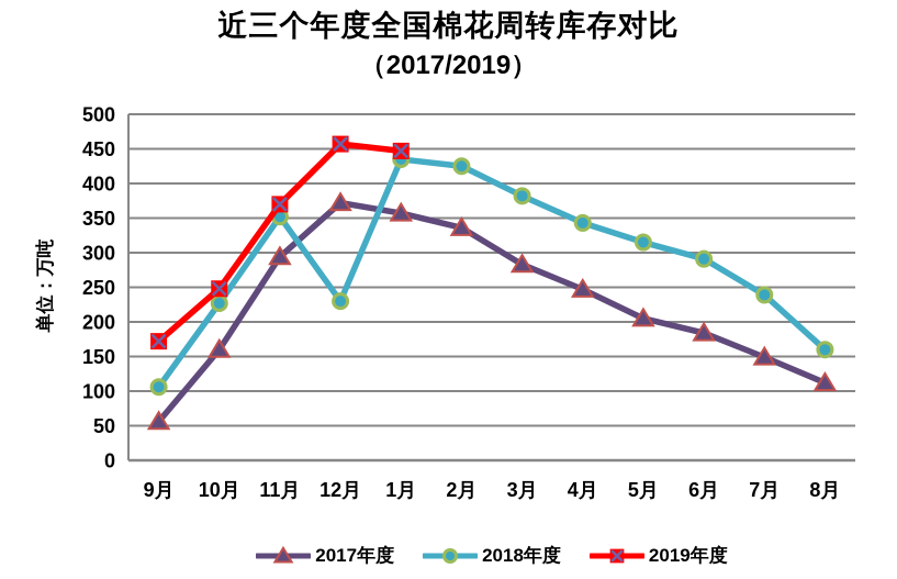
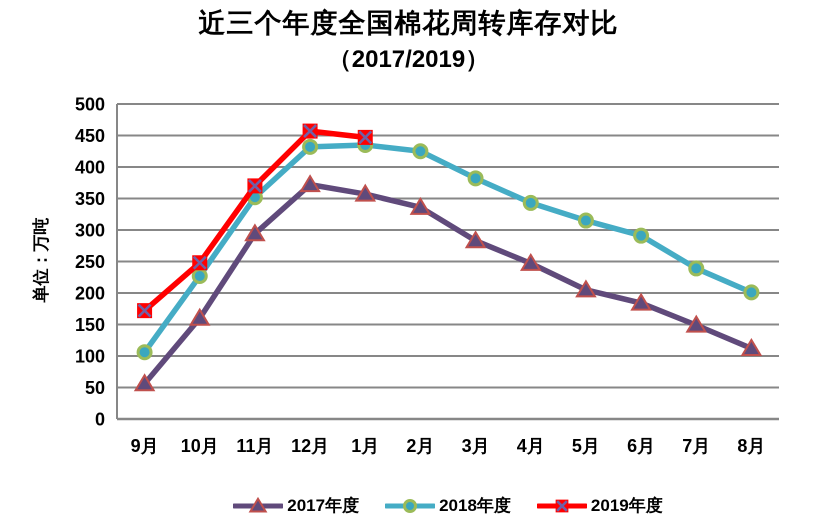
2018年度/12月: 230 -> 430
2018年度/8月: 160 -> 200
